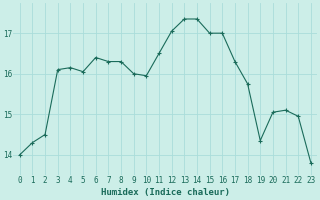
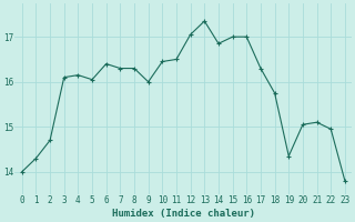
2: 14.50 -> 14.70
10: 15.95 -> 16.45
14: 17.35 -> 16.85
